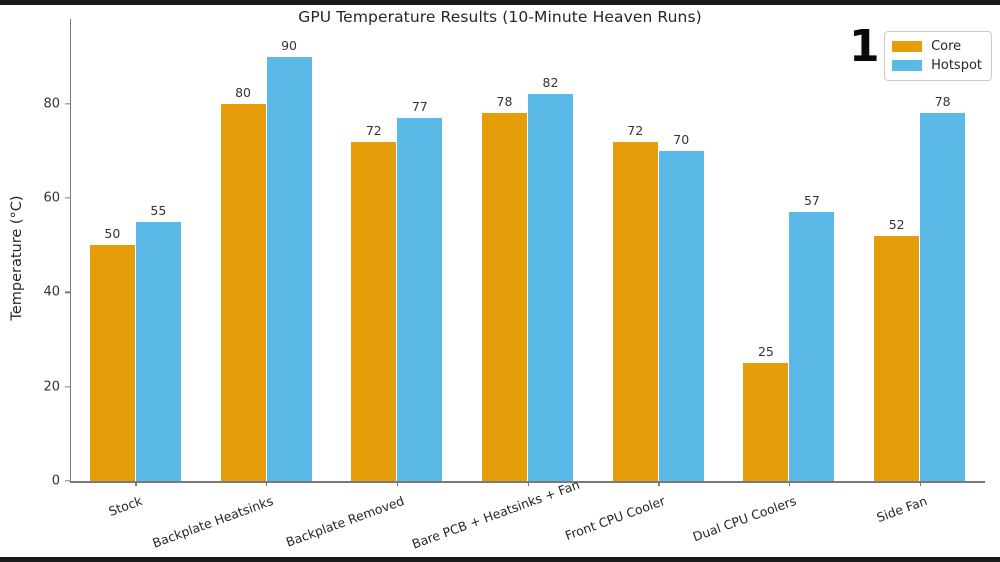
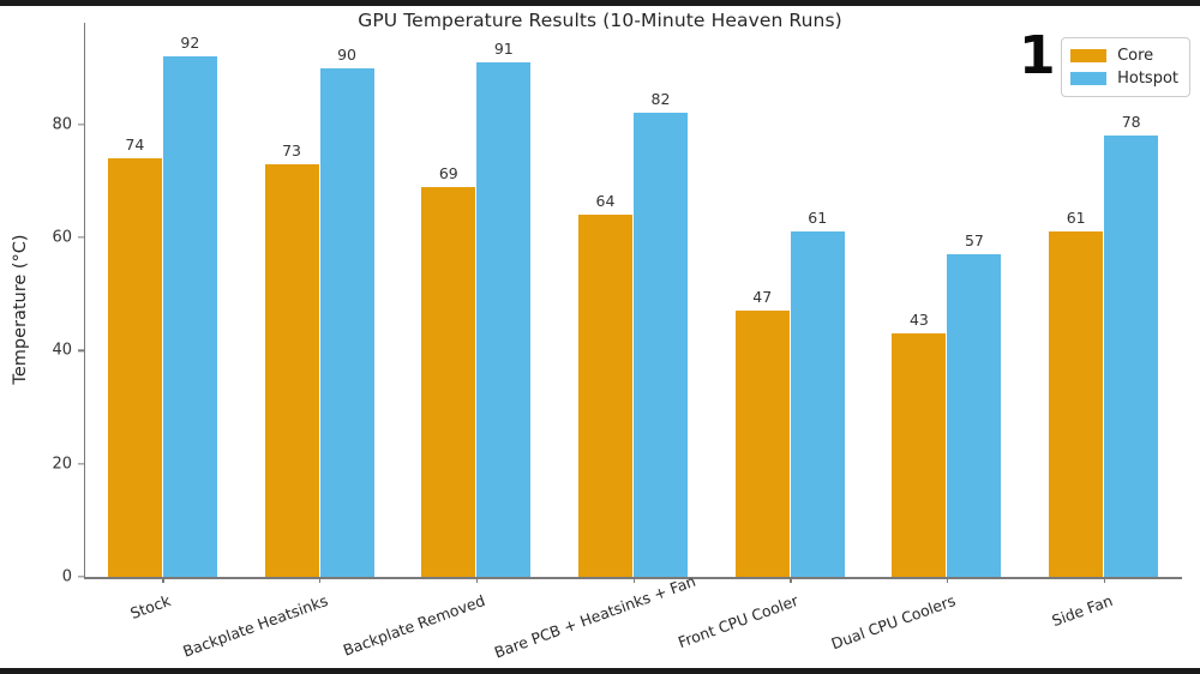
Core/Stock: 50 -> 74
Hotspot/Stock: 55 -> 92
Core/Backplate Heatsinks: 80 -> 73
Core/Backplate Removed: 72 -> 69
Hotspot/Backplate Removed: 77 -> 91
Core/Bare PCB + Heatsinks + Fan: 78 -> 64
Core/Front CPU Cooler: 72 -> 47
Hotspot/Front CPU Cooler: 70 -> 61
Core/Dual CPU Coolers: 25 -> 43
Core/Side Fan: 52 -> 61
